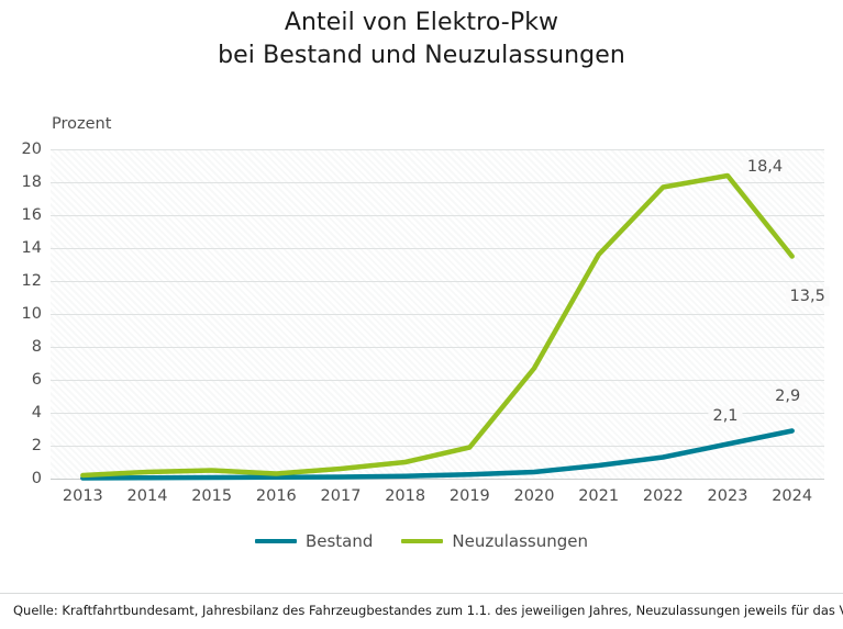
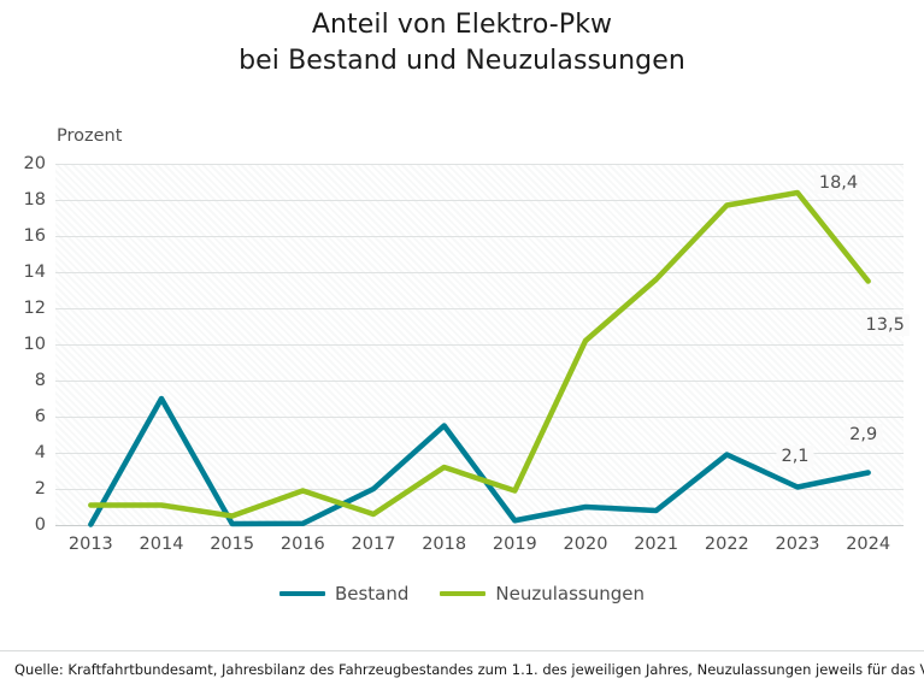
Neuzulassungen/2013: 0.2 -> 1.1
Bestand/2014: 0.1 -> 7.0
Neuzulassungen/2014: 0.4 -> 1.1
Neuzulassungen/2016: 0.3 -> 1.9
Bestand/2017: 0.1 -> 2.0
Bestand/2018: 0.1 -> 5.5
Neuzulassungen/2018: 1.0 -> 3.2
Bestand/2020: 0.4 -> 1.0
Neuzulassungen/2020: 6.7 -> 10.2
Bestand/2022: 1.3 -> 3.9
